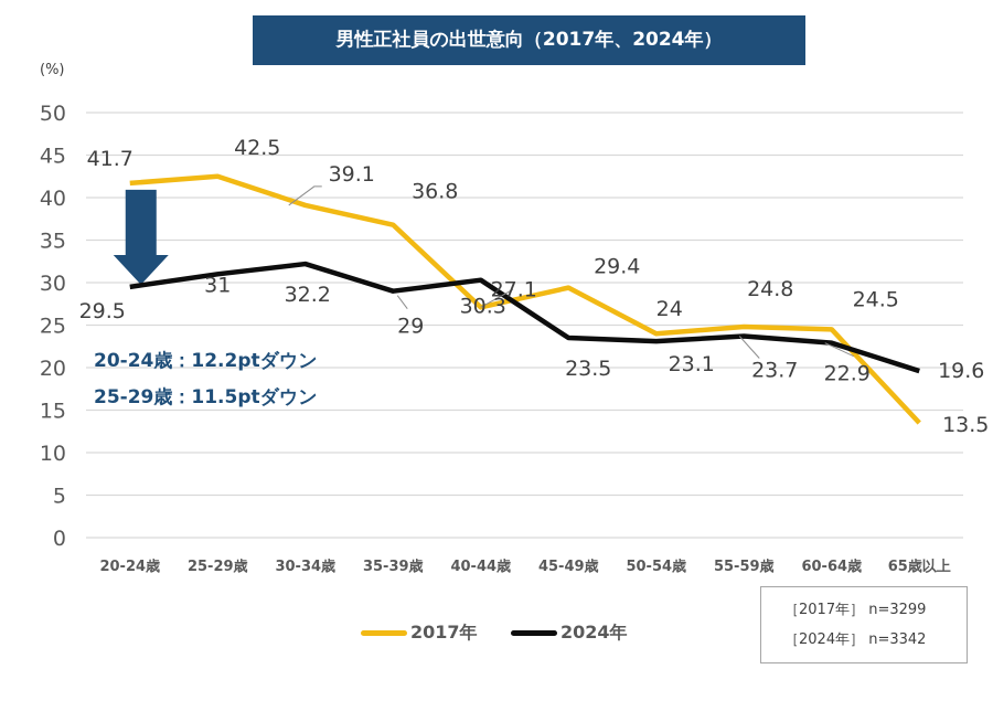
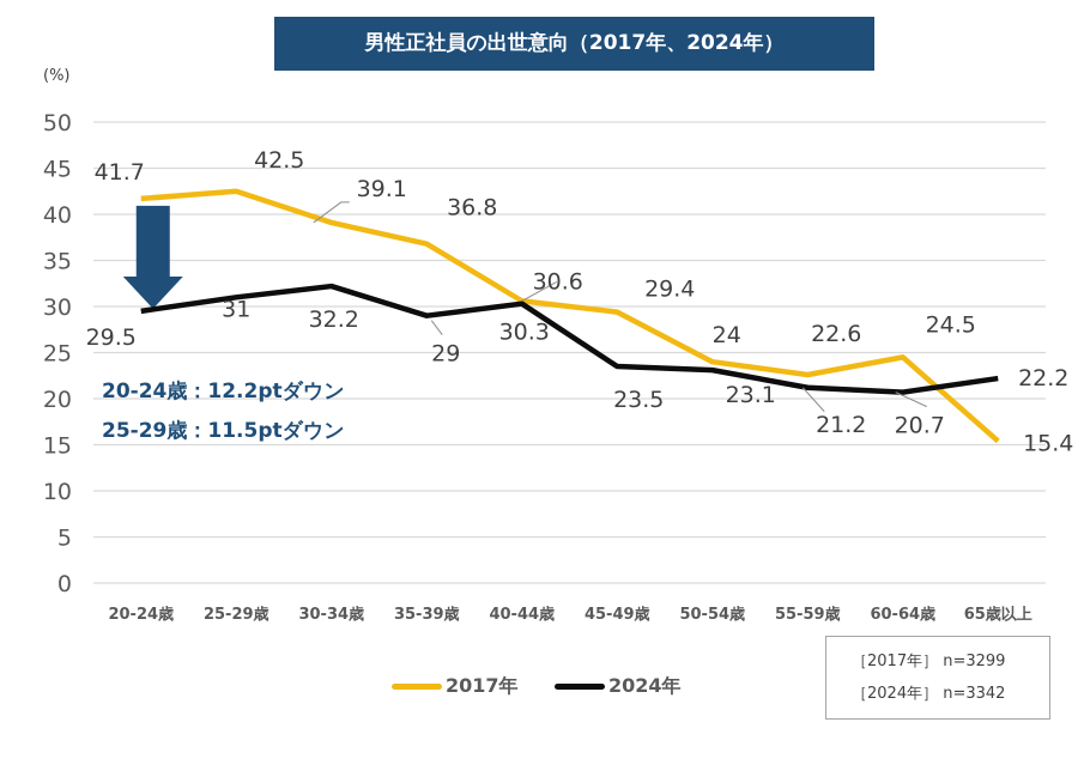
2017年/40-44歳: 27.1 -> 30.6
2017年/55-59歳: 24.8 -> 22.6
2024年/55-59歳: 23.7 -> 21.2
2024年/60-64歳: 22.9 -> 20.7
2017年/65歳以上: 13.5 -> 15.4
2024年/65歳以上: 19.6 -> 22.2
